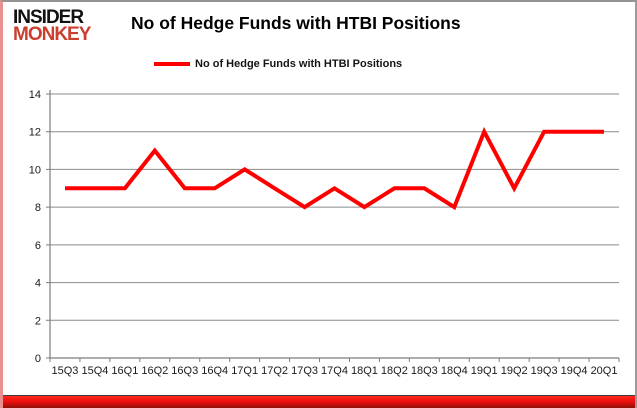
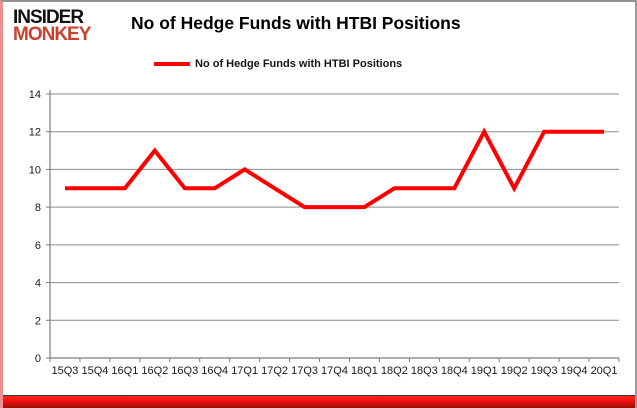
17Q4: 9 -> 8
18Q4: 8 -> 9
